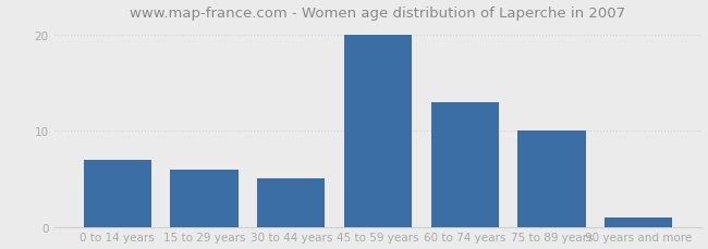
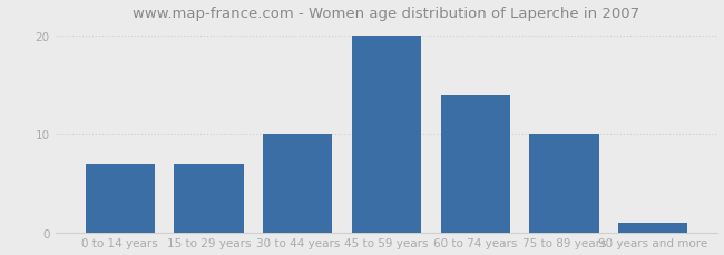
15 to 29 years: 6 -> 7
30 to 44 years: 5 -> 10
60 to 74 years: 13 -> 14
